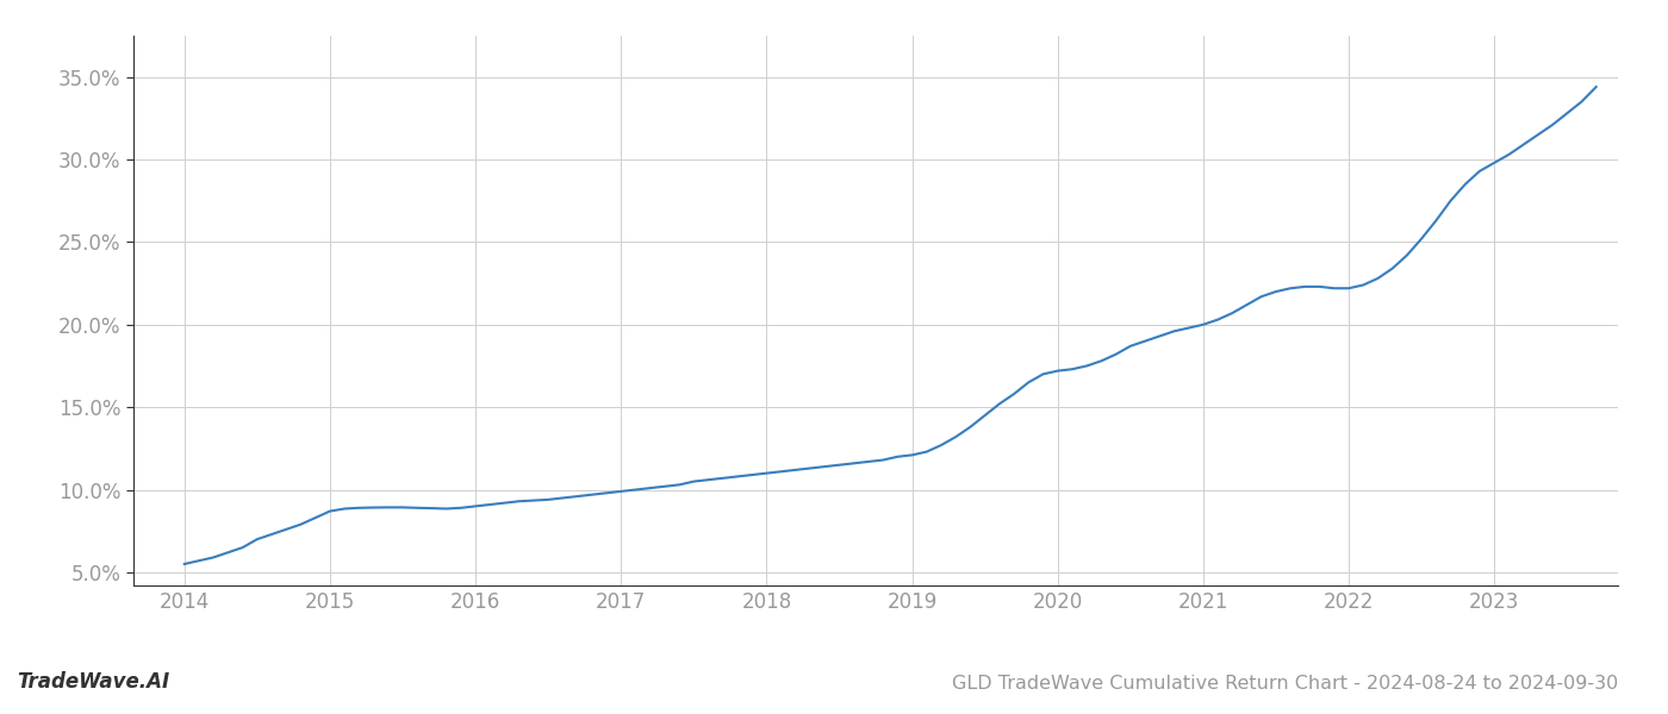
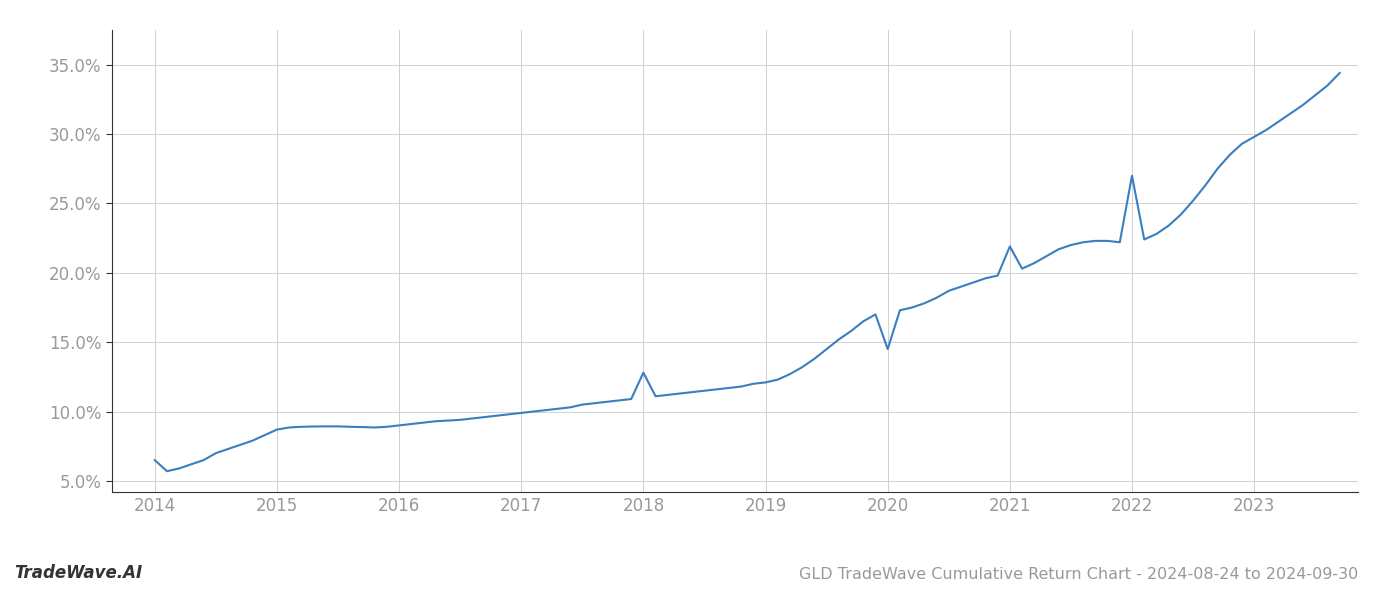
2014: 5.5% -> 6.5%
2018: 11.0% -> 12.8%
2020: 17.2% -> 14.5%
2021: 20.0% -> 21.9%
2022: 22.2% -> 27.0%
